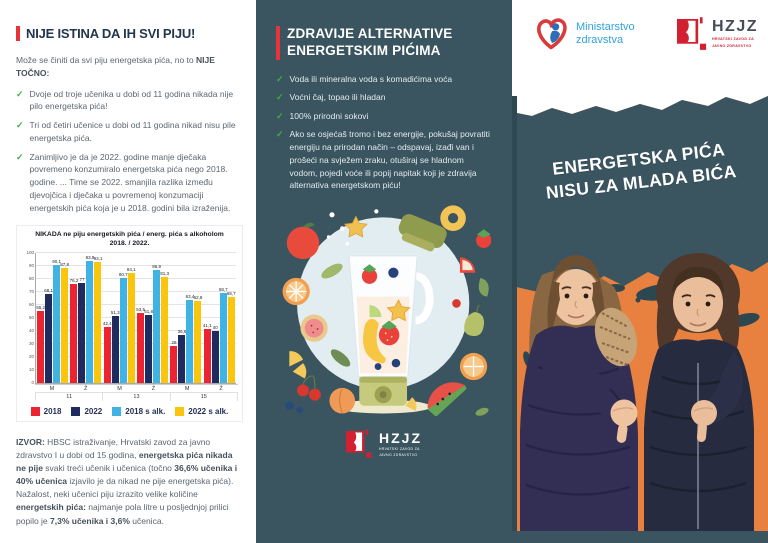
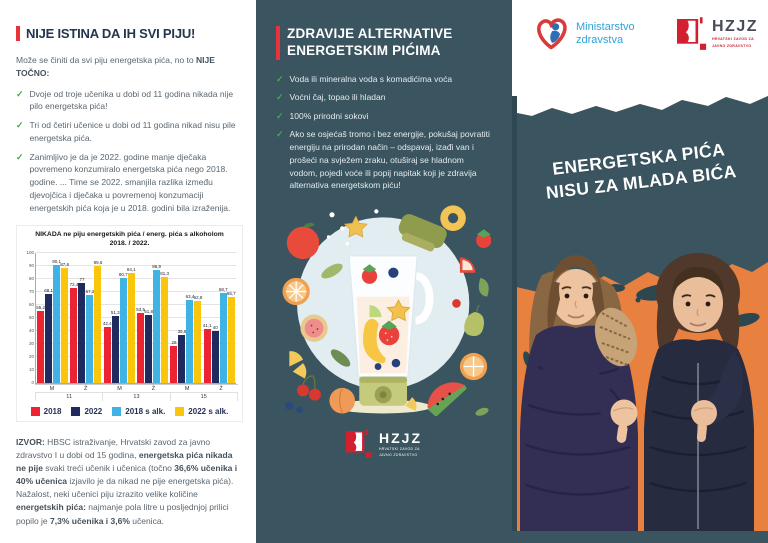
2018/Ž 11: 76,2 -> 72,4
2018 s alk./Ž 11: 93,9 -> 67,2
2022 s alk./Ž 11: 93,1 -> 89,5
